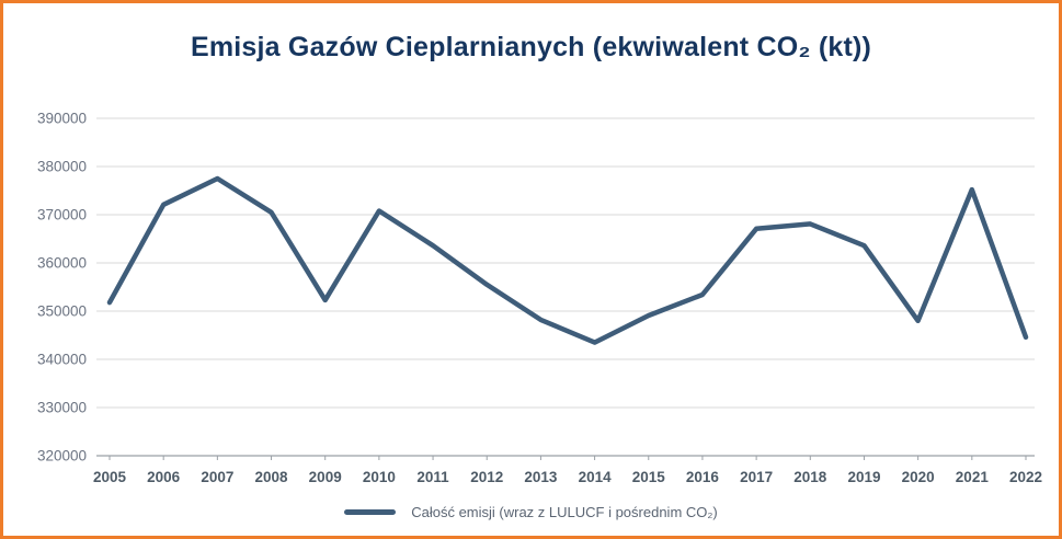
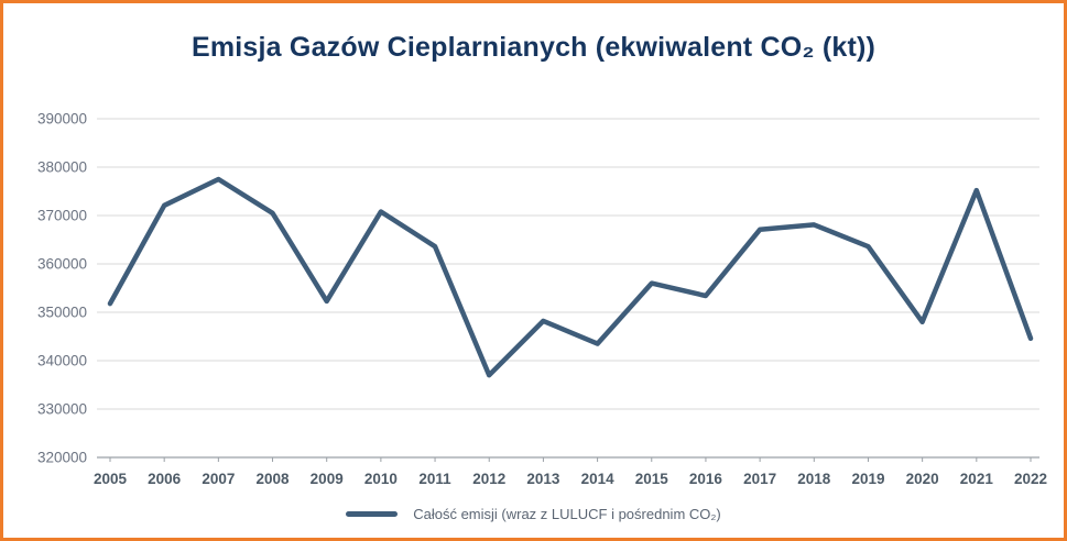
2012: 356000 -> 337000
2015: 349000 -> 356000
